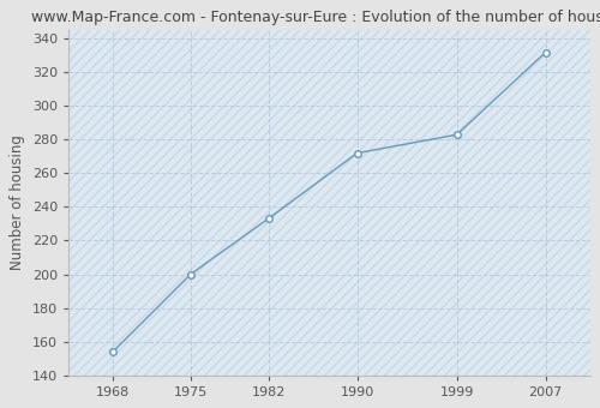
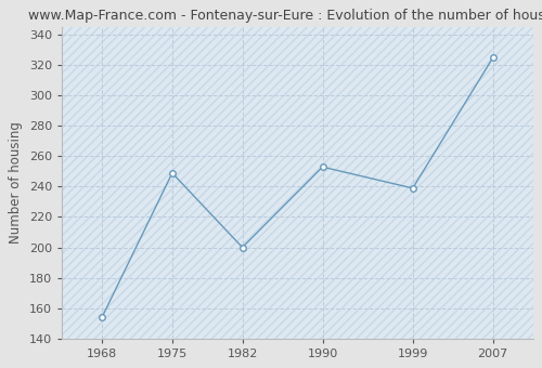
1975: 200 -> 249
1982: 233 -> 200
1990: 272 -> 253
1999: 283 -> 239
2007: 332 -> 325
